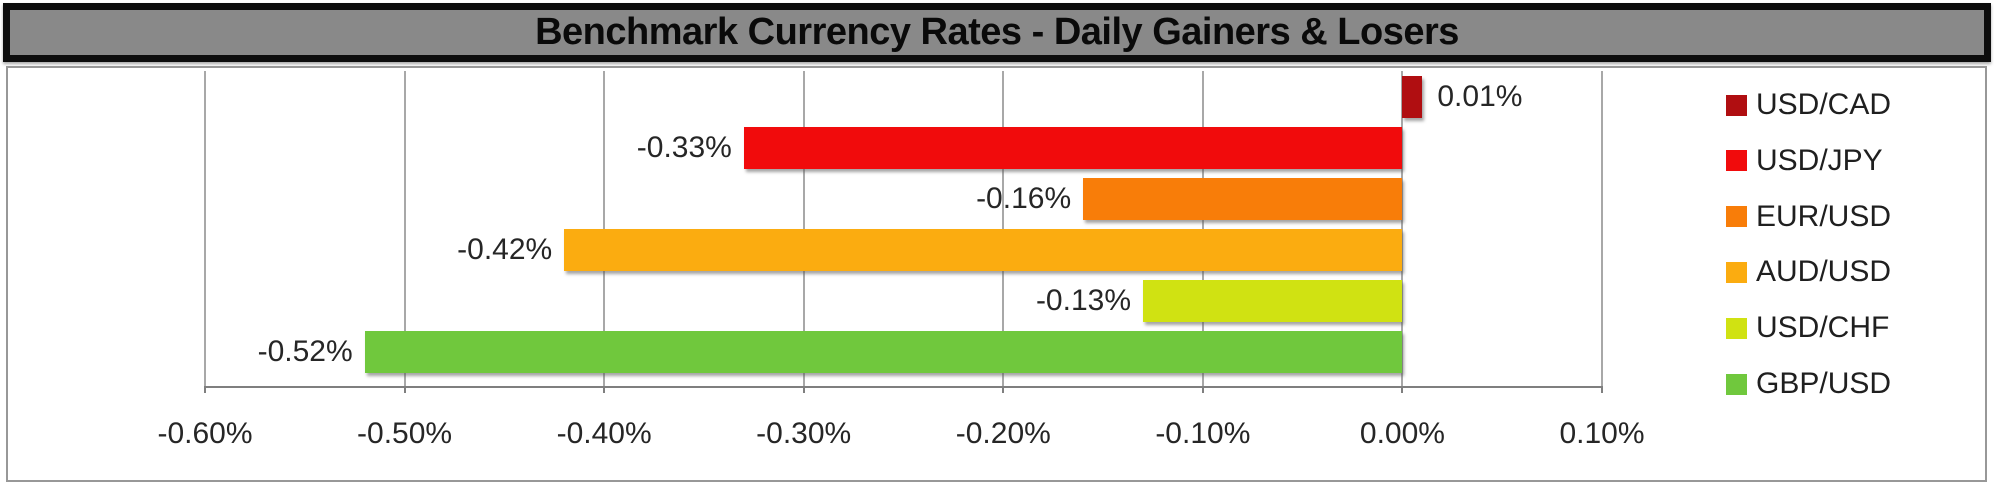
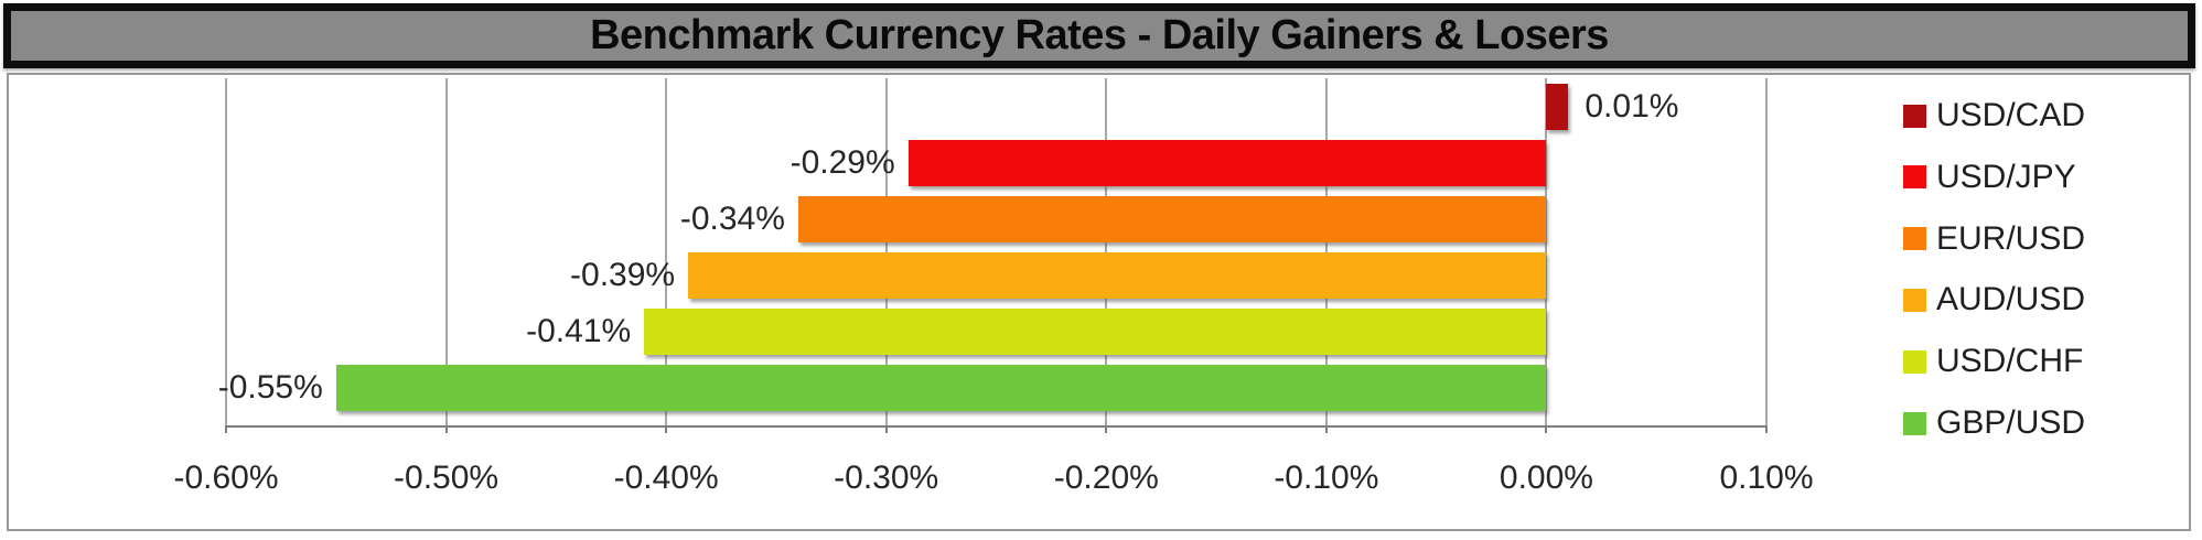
USD/JPY: -0.33% -> -0.29%
EUR/USD: -0.16% -> -0.34%
AUD/USD: -0.42% -> -0.39%
USD/CHF: -0.13% -> -0.41%
GBP/USD: -0.52% -> -0.55%
